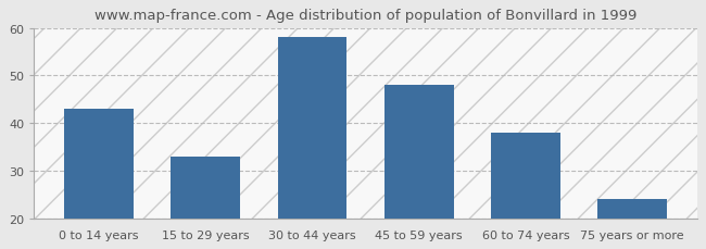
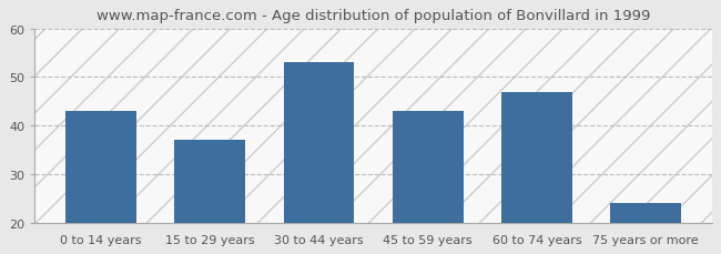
15 to 29 years: 33 -> 37
30 to 44 years: 58 -> 53
45 to 59 years: 48 -> 43
60 to 74 years: 38 -> 47
